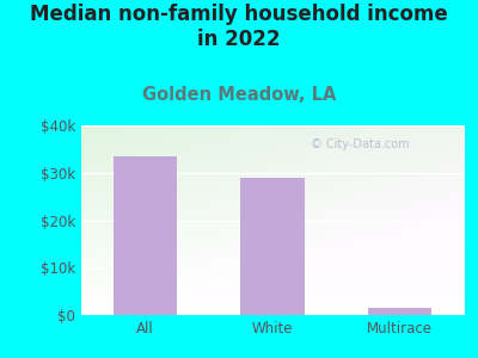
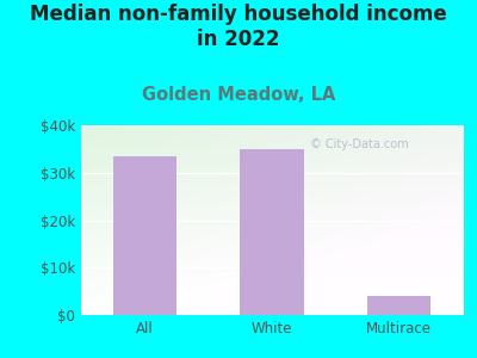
White: $29.0k -> $35.0k
Multirace: $1.5k -> $4.0k
